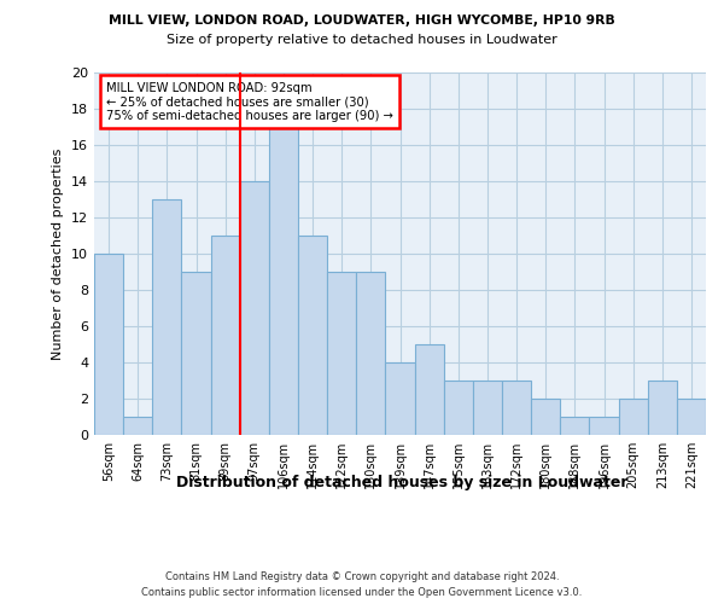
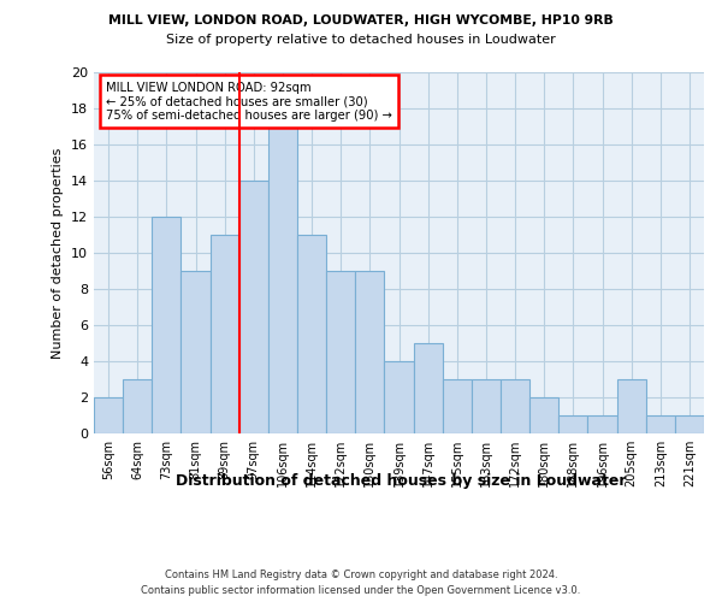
56sqm: 10 -> 2
64sqm: 1 -> 3
73sqm: 13 -> 12
205sqm: 2 -> 3
213sqm: 3 -> 1
221sqm: 2 -> 1
